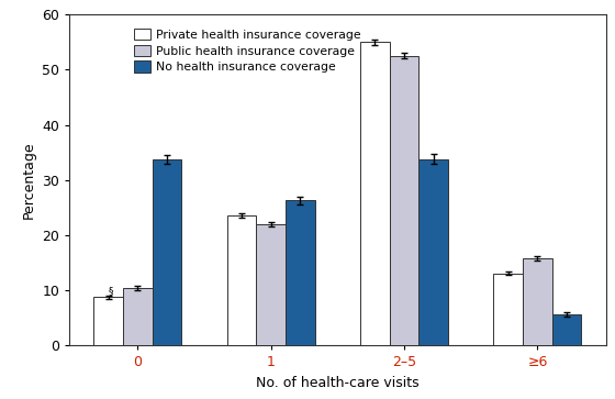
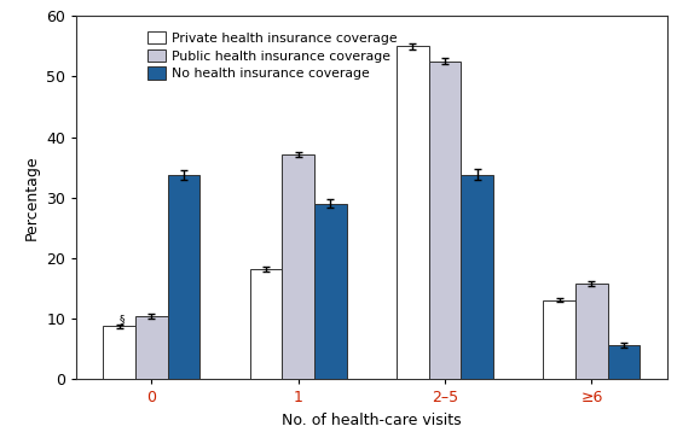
Private health insurance coverage/1: 23.5 -> 18.2
Public health insurance coverage/1: 22.0 -> 37.2
No health insurance coverage/1: 26.3 -> 29.0
